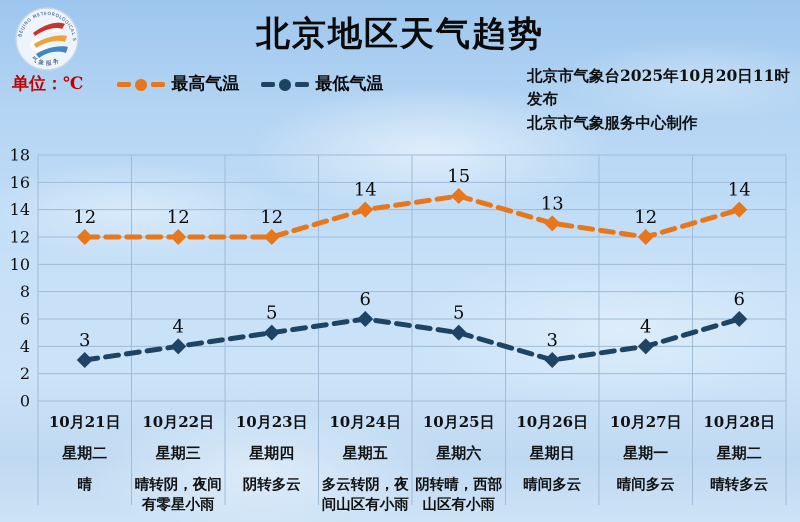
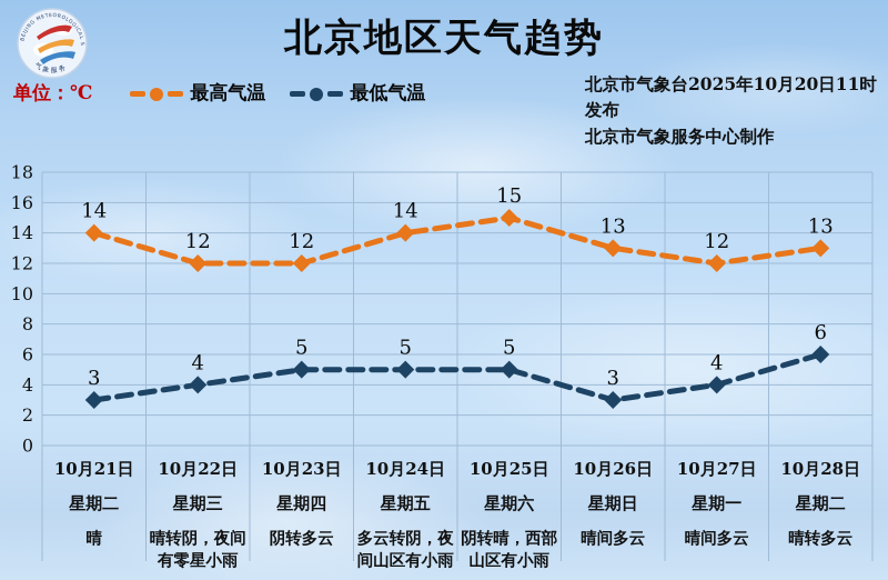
最高气温/10月21日: 12 -> 14
最低气温/10月24日: 6 -> 5
最高气温/10月28日: 14 -> 13
